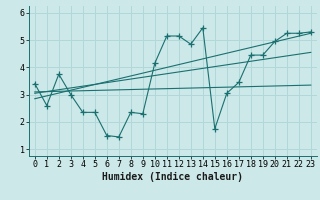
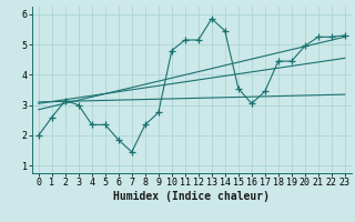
0: 3.40 -> 2.00
2: 3.75 -> 3.15
6: 1.50 -> 1.85
9: 2.30 -> 2.75
10: 4.15 -> 4.80
13: 4.85 -> 5.85
15: 1.75 -> 3.55
